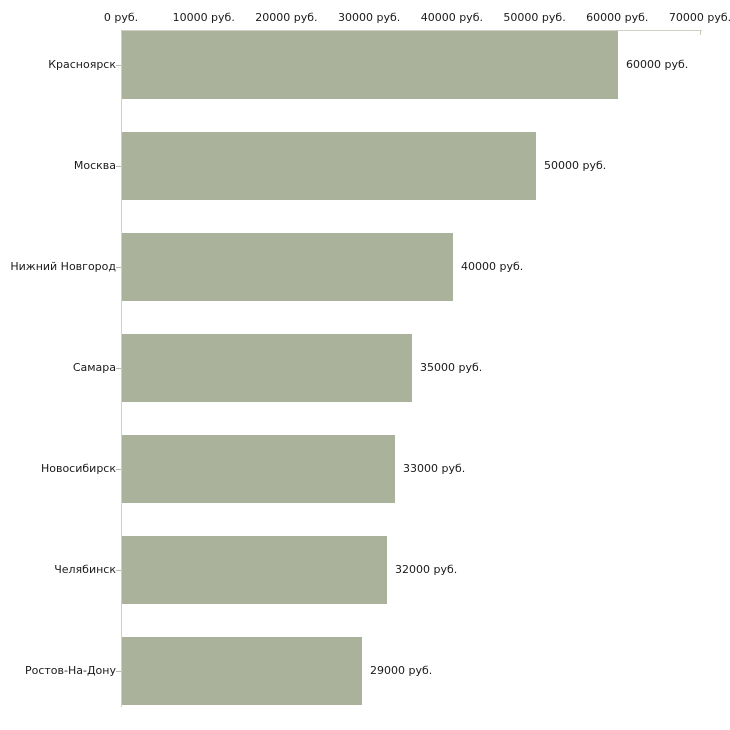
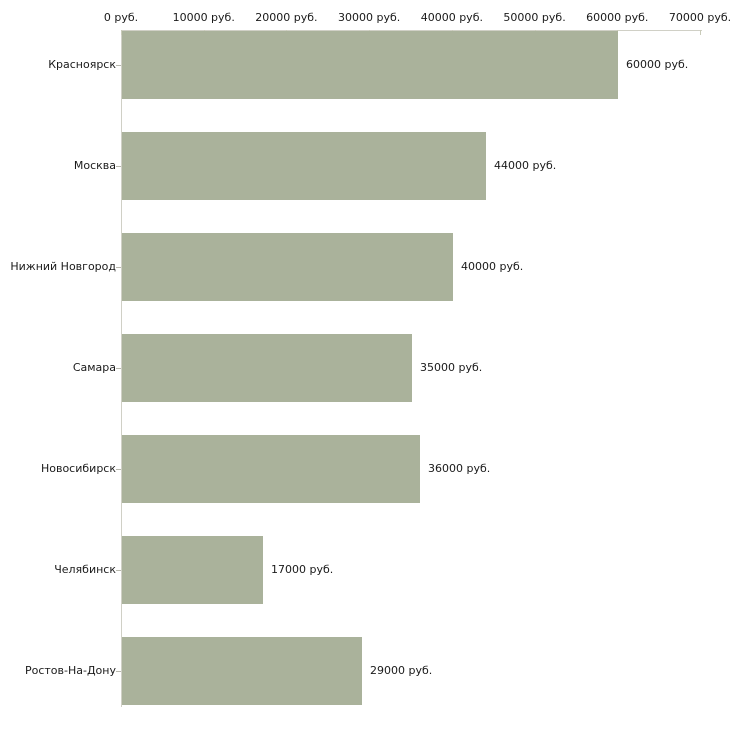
Москва: 50000 -> 44000
Новосибирск: 33000 -> 36000
Челябинск: 32000 -> 17000
